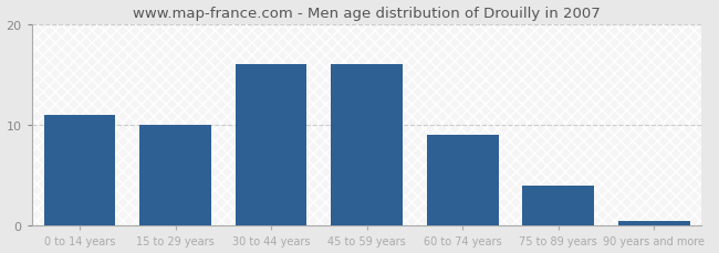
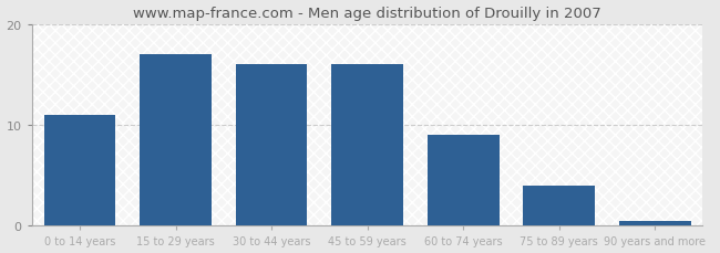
15 to 29 years: 10.0 -> 17.0
